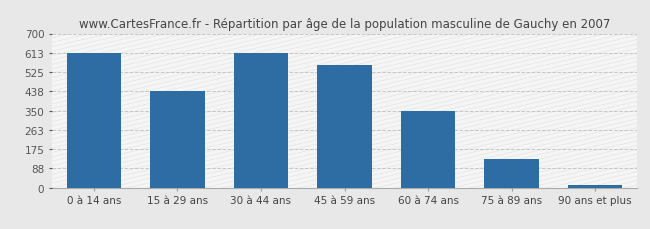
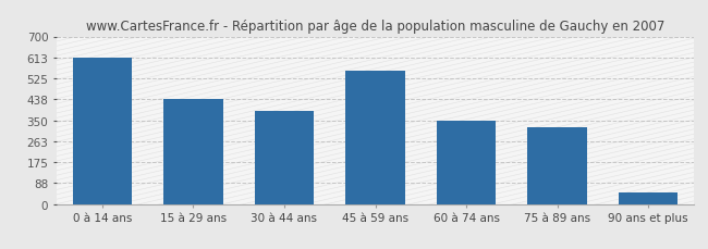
30 à 44 ans: 613 -> 390
75 à 89 ans: 131 -> 320
90 ans et plus: 13 -> 50
